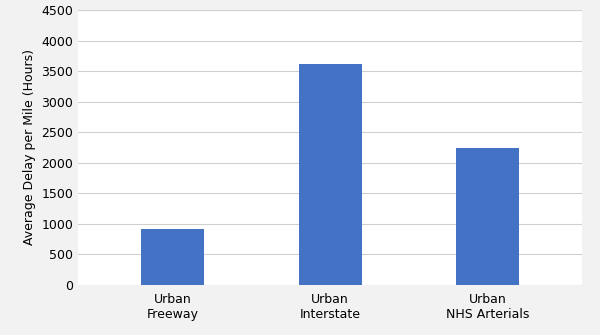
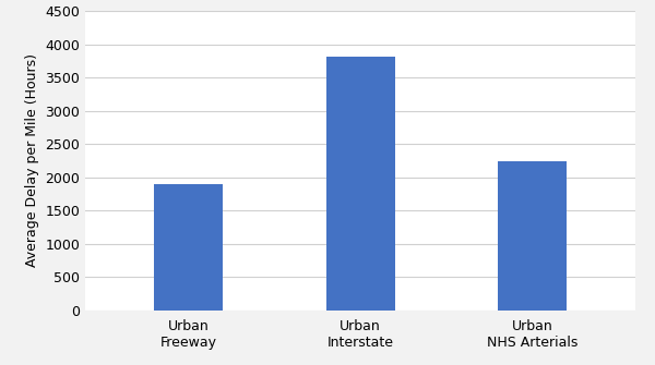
Urban Freeway: 920 -> 1900
Urban Interstate: 3620 -> 3820
